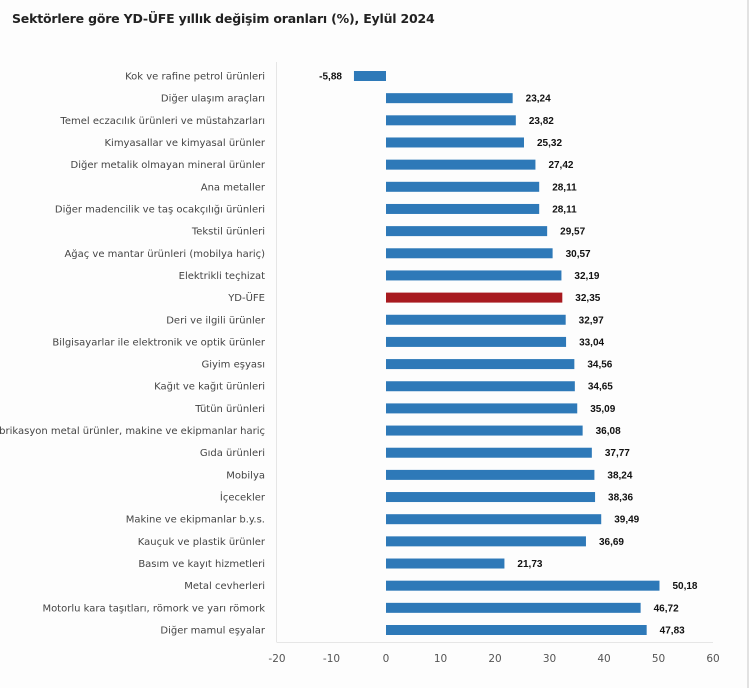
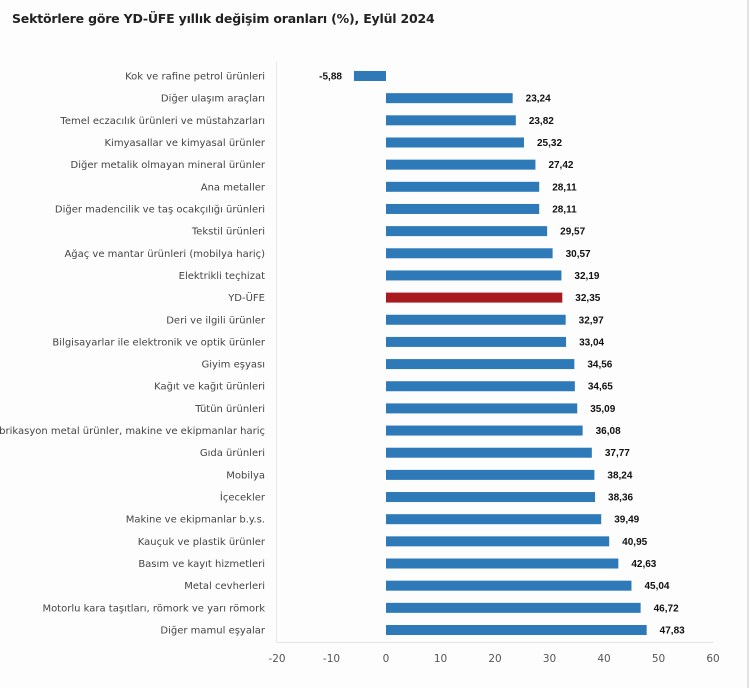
Kauçuk ve plastik ürünler: 36,69 -> 40,95
Basım ve kayıt hizmetleri: 21,73 -> 42,63
Metal cevherleri: 50,18 -> 45,04
